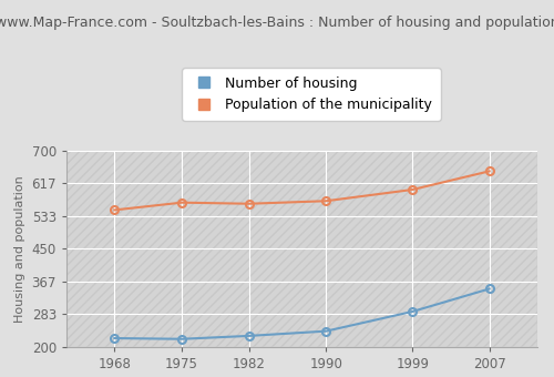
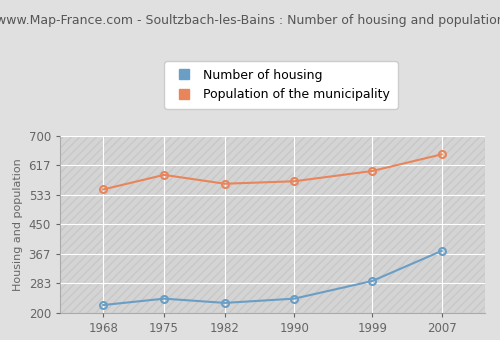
Number of housing/1975: 220 -> 240
Population of the municipality/1975: 568 -> 590
Number of housing/2007: 348 -> 375
